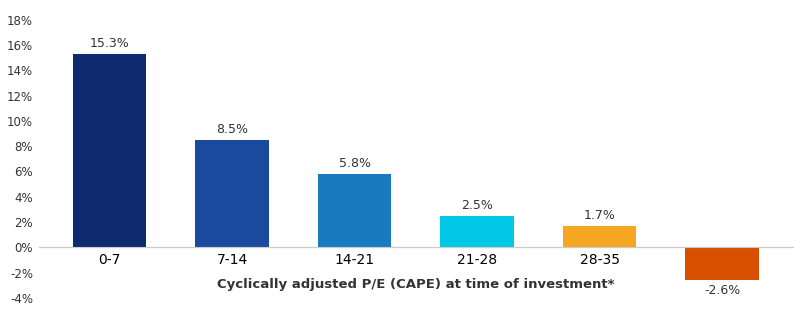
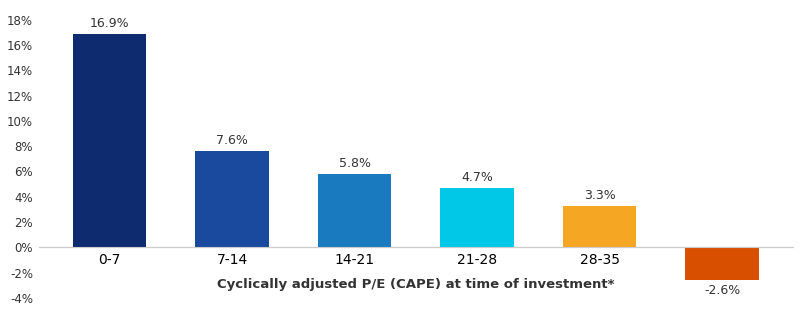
0-7: 15.3% -> 16.9%
7-14: 8.5% -> 7.6%
21-28: 2.5% -> 4.7%
28-35: 1.7% -> 3.3%
